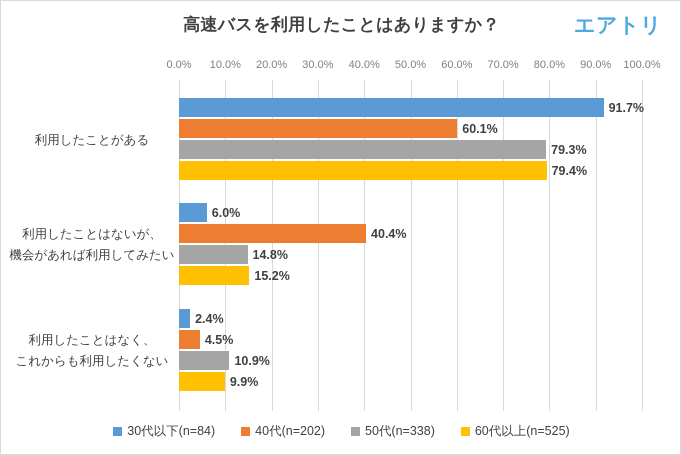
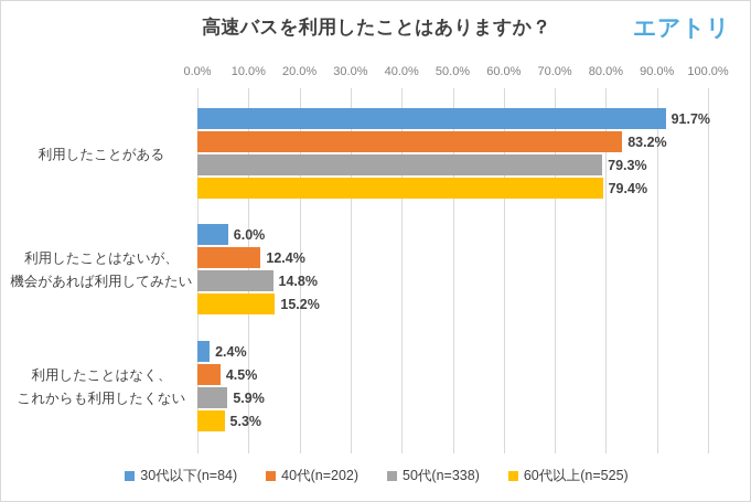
40代(n=202)/利用したことがある: 60.1% -> 83.2%
40代(n=202)/利用したことはないが、 機会があれば利用してみたい: 40.4% -> 12.4%
50代(n=338)/利用したことはなく、 これからも利用したくない: 10.9% -> 5.9%
60代以上(n=525)/利用したことはなく、 これからも利用したくない: 9.9% -> 5.3%
